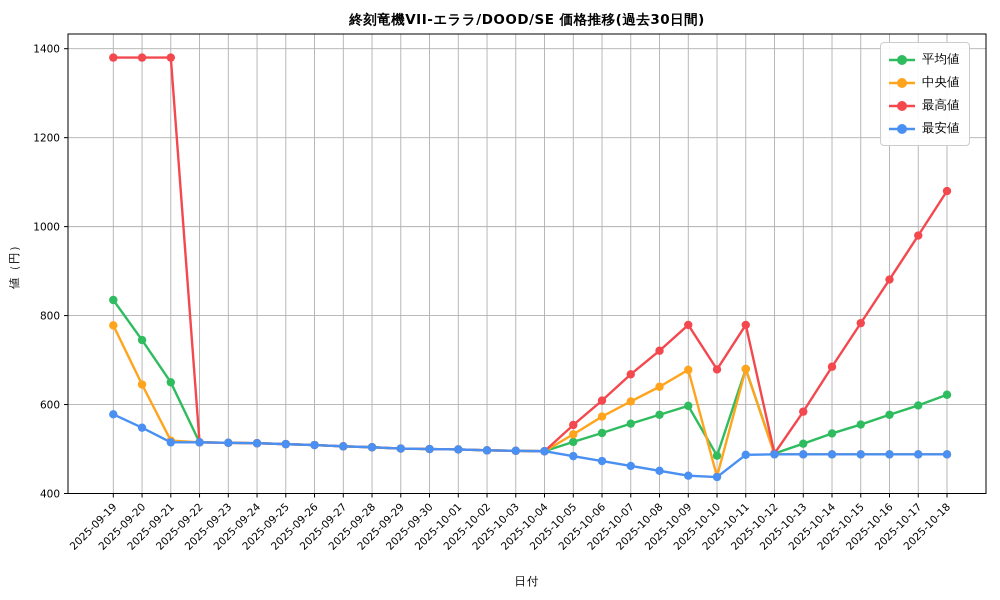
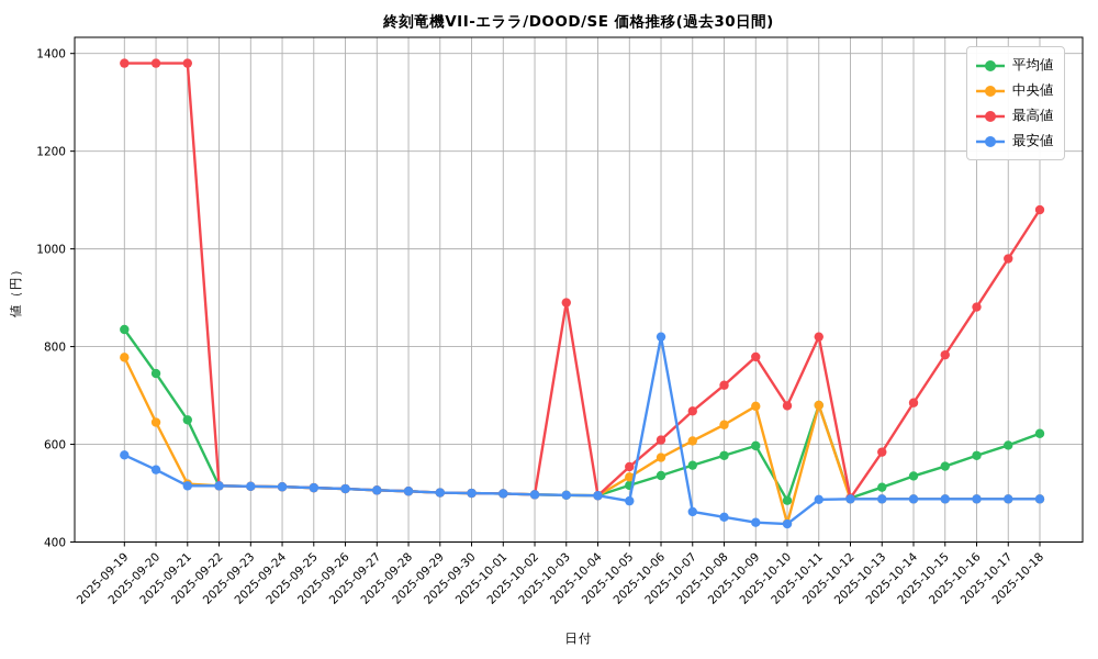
最高値/2025-10-03: 500 -> 890
最安値/2025-10-06: 470 -> 820
最高値/2025-10-11: 780 -> 820
